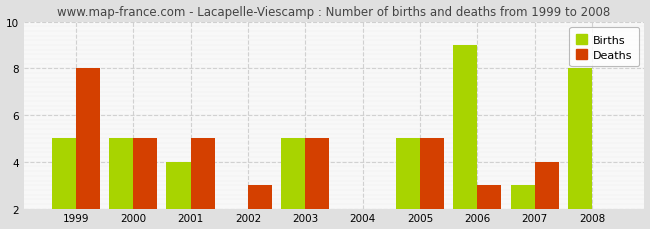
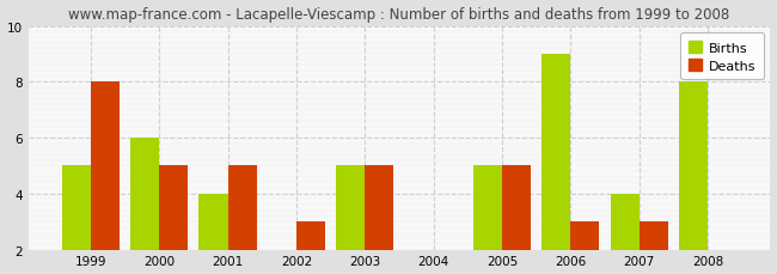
Births/2000: 5 -> 6
Births/2007: 3 -> 4
Deaths/2007: 4 -> 3
